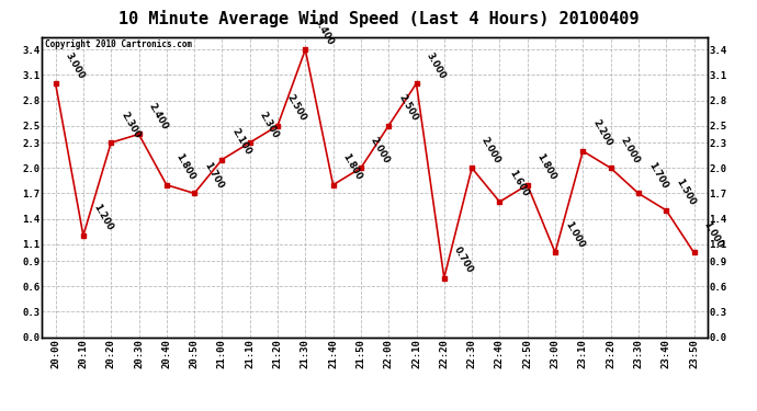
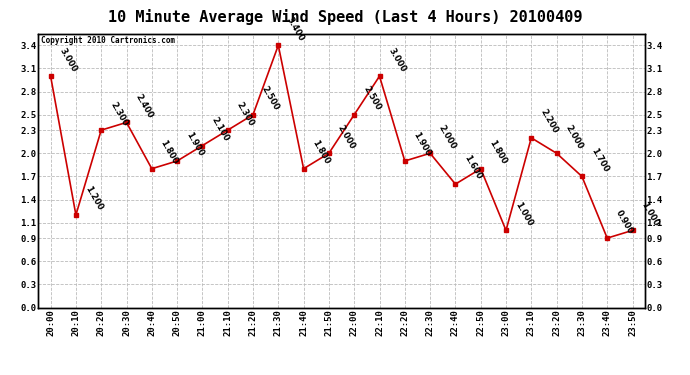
20:50: 1.700 -> 1.900
22:20: 0.700 -> 1.900
23:40: 1.500 -> 0.900
